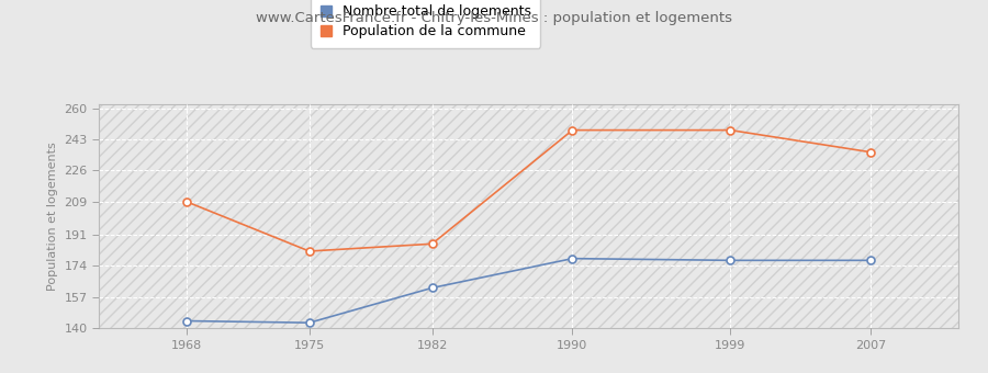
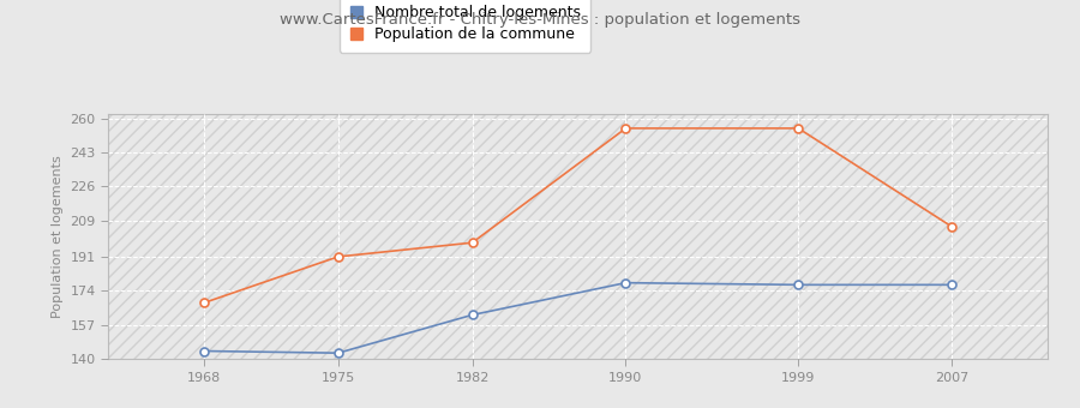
Population de la commune/1968: 209 -> 168
Population de la commune/1975: 182 -> 191
Population de la commune/1982: 186 -> 198
Population de la commune/1990: 248 -> 255
Population de la commune/1999: 248 -> 255
Population de la commune/2007: 236 -> 206
